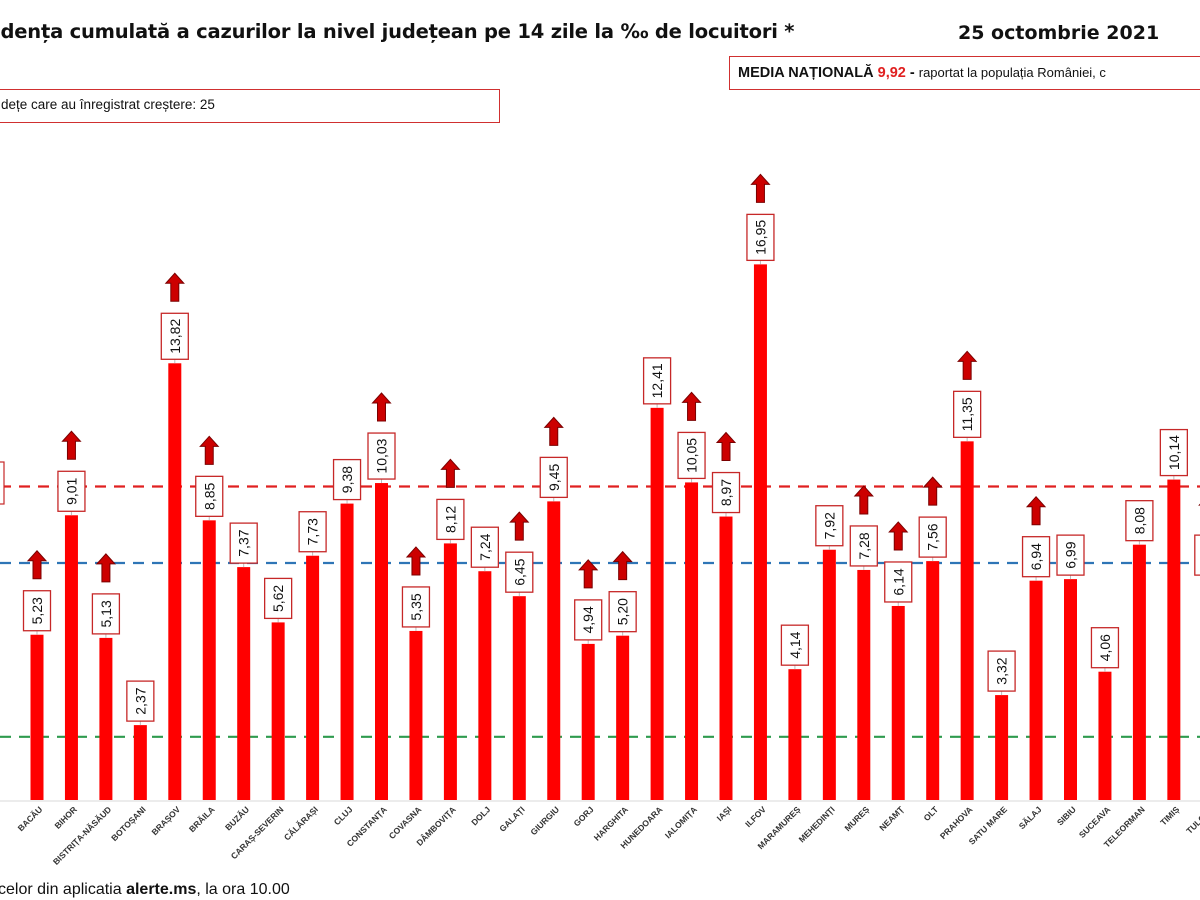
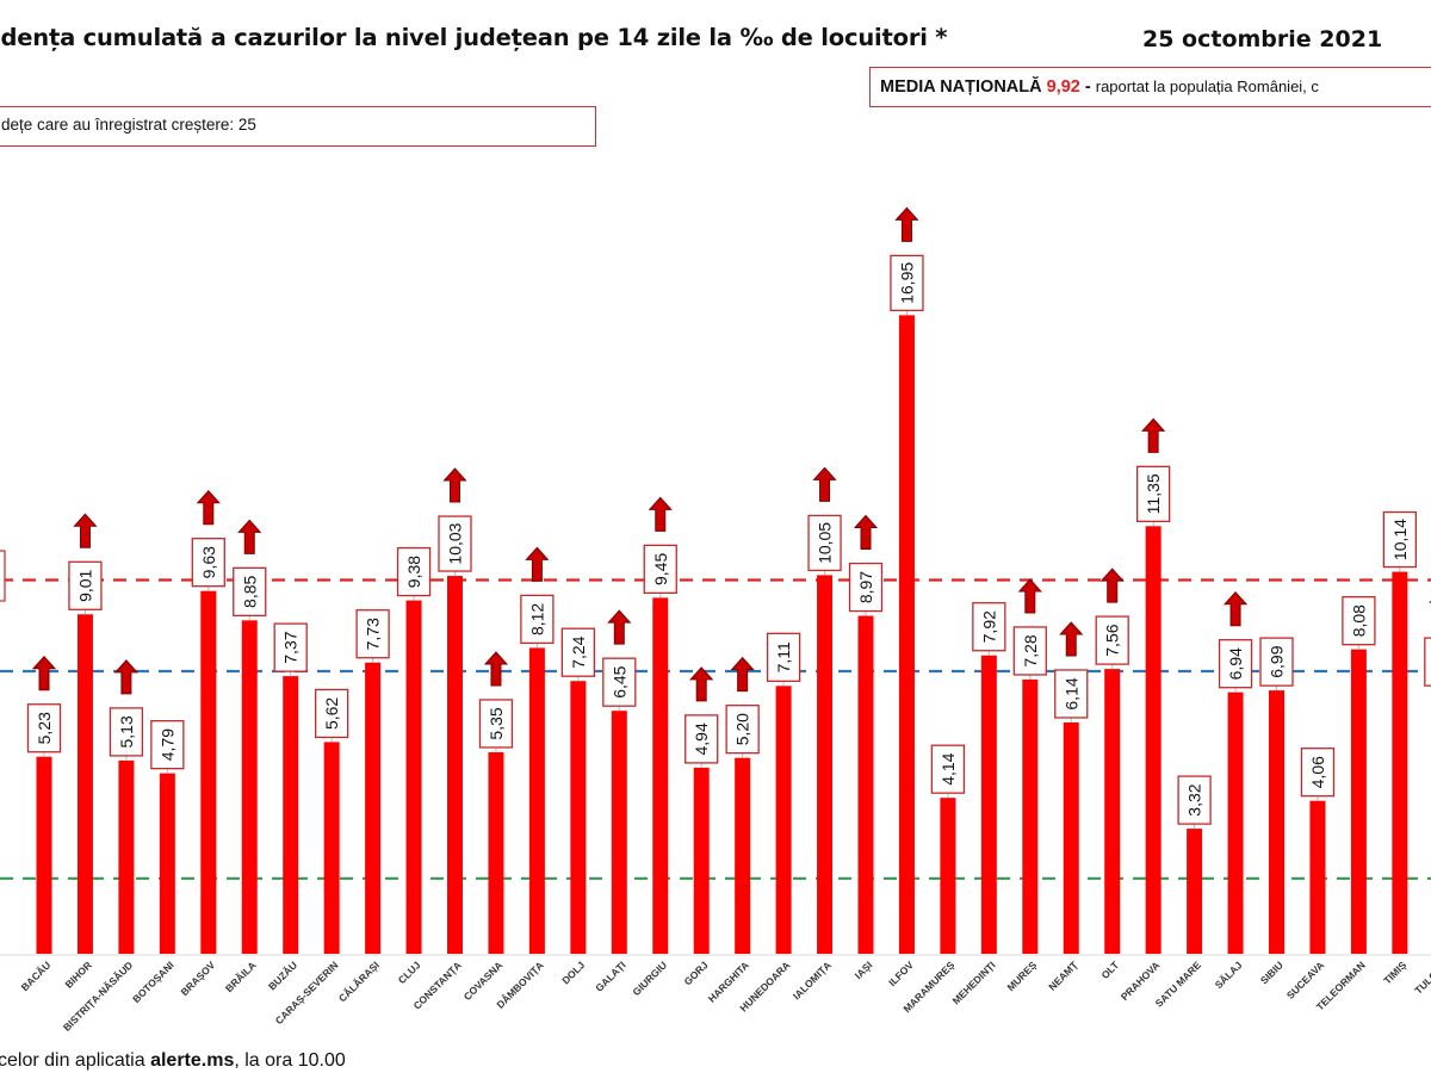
BOTOȘANI: 2,37 -> 4,79
BRAȘOV: 13,82 -> 9,63
HUNEDOARA: 12,41 -> 7,11
